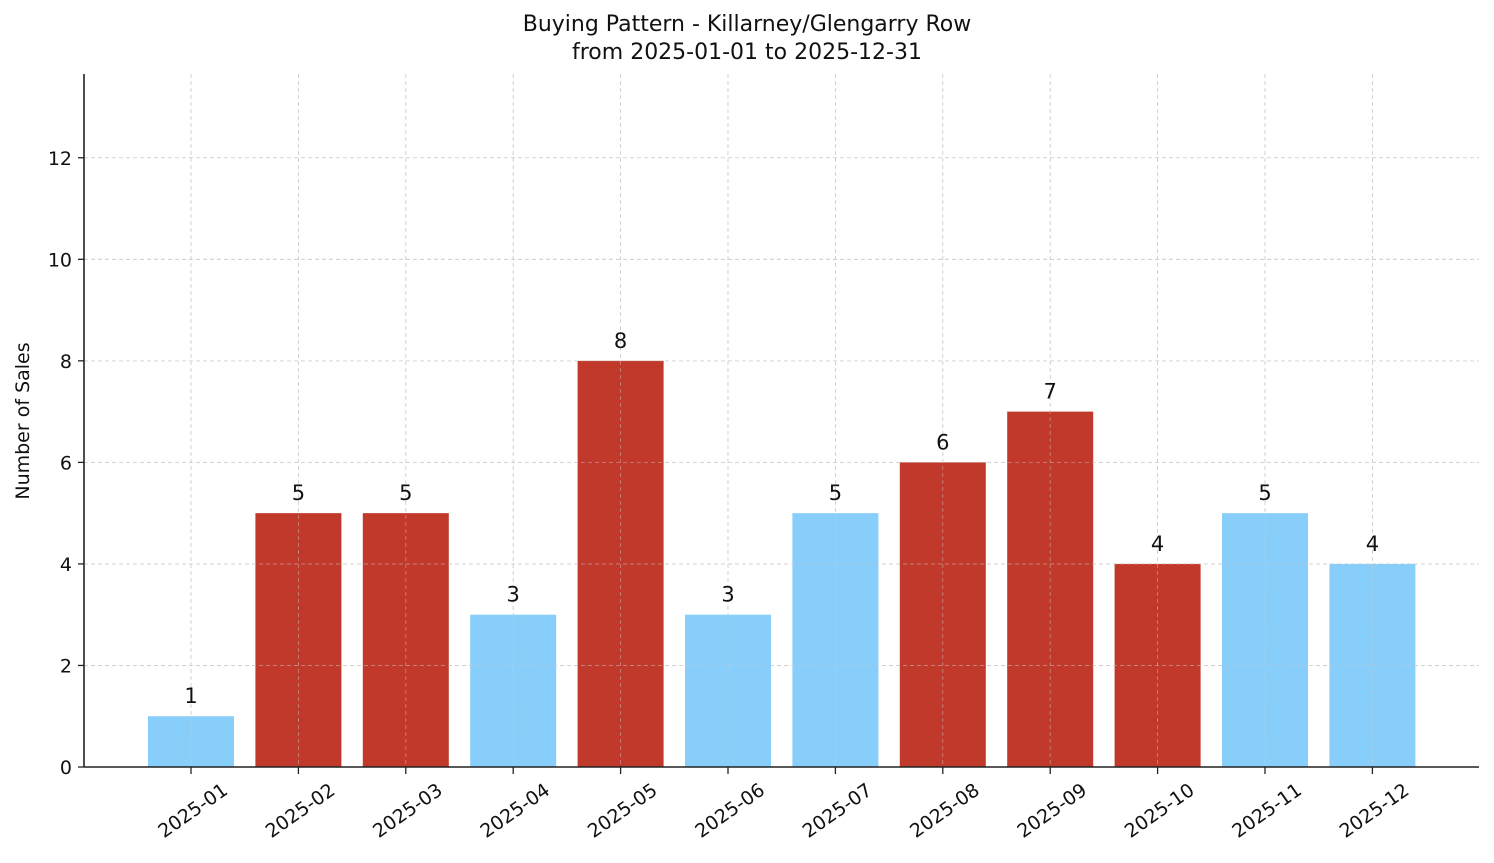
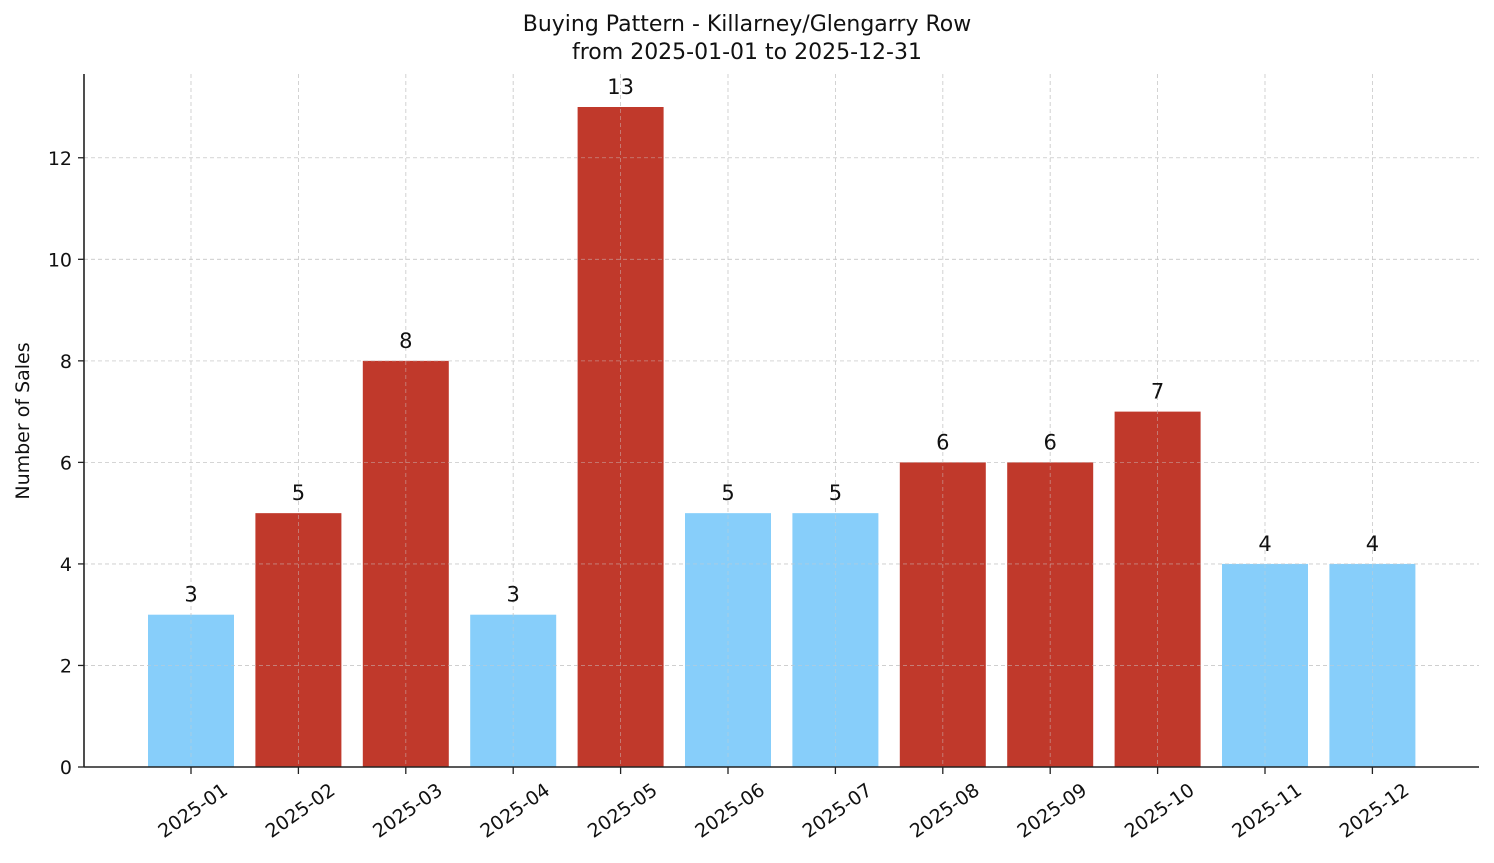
2025-01: 1 -> 3
2025-03: 5 -> 8
2025-05: 8 -> 13
2025-06: 3 -> 5
2025-09: 7 -> 6
2025-10: 4 -> 7
2025-11: 5 -> 4
